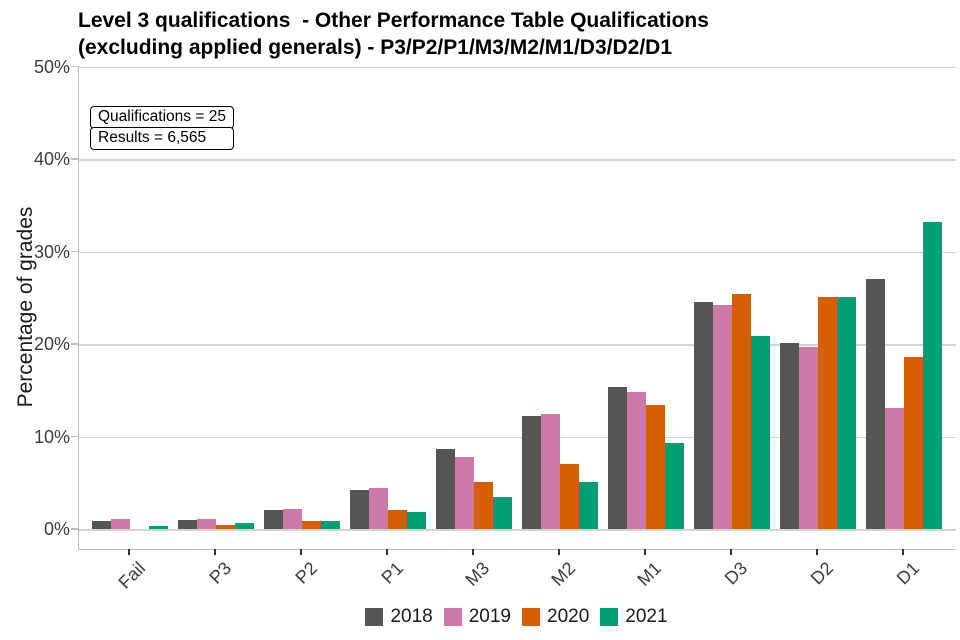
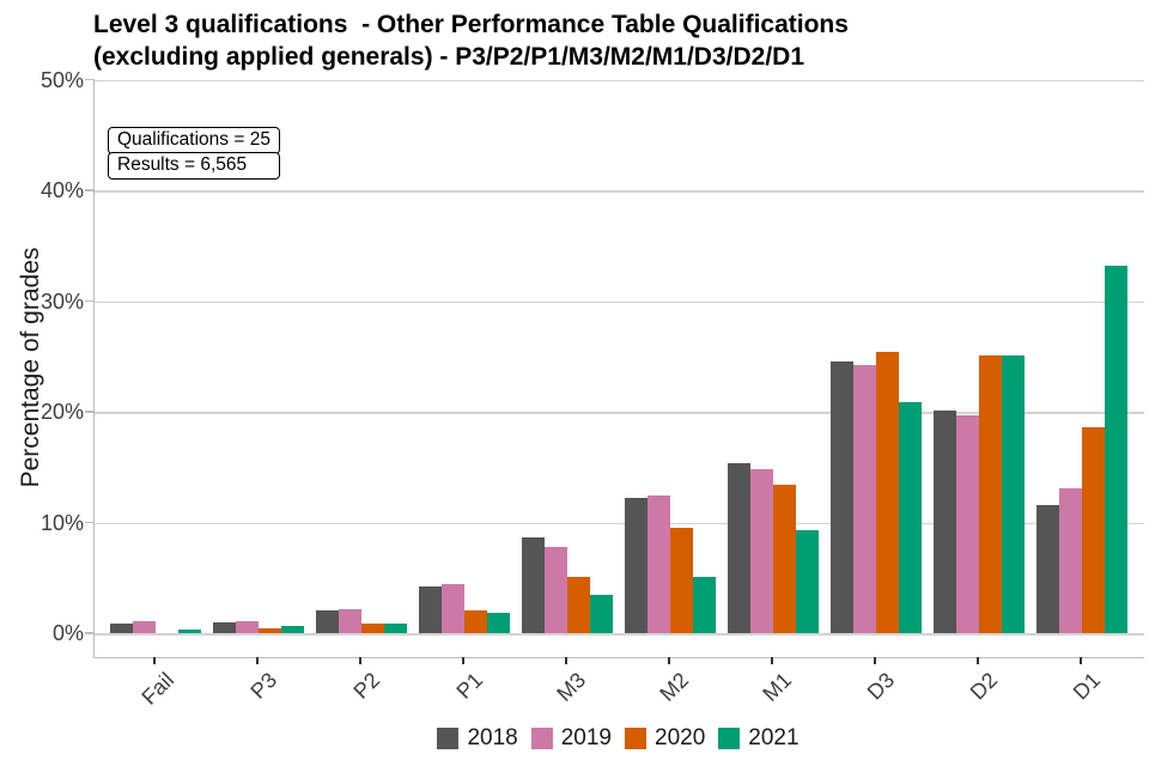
2020/M2: 7% -> 10%
2018/D1: 27% -> 12%
